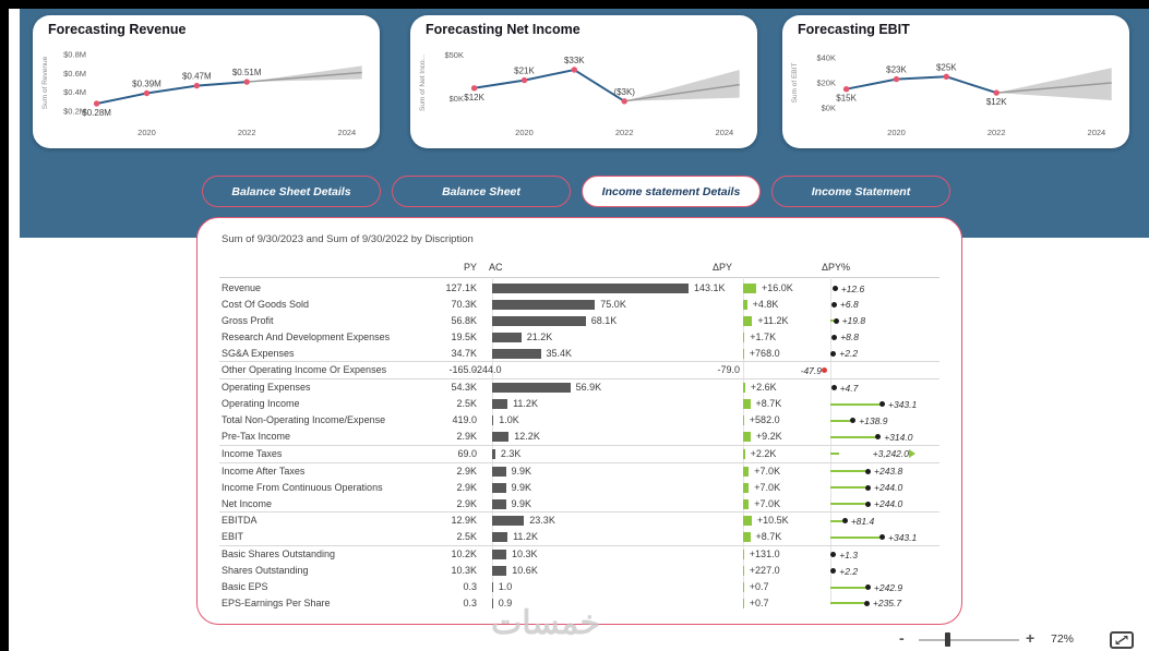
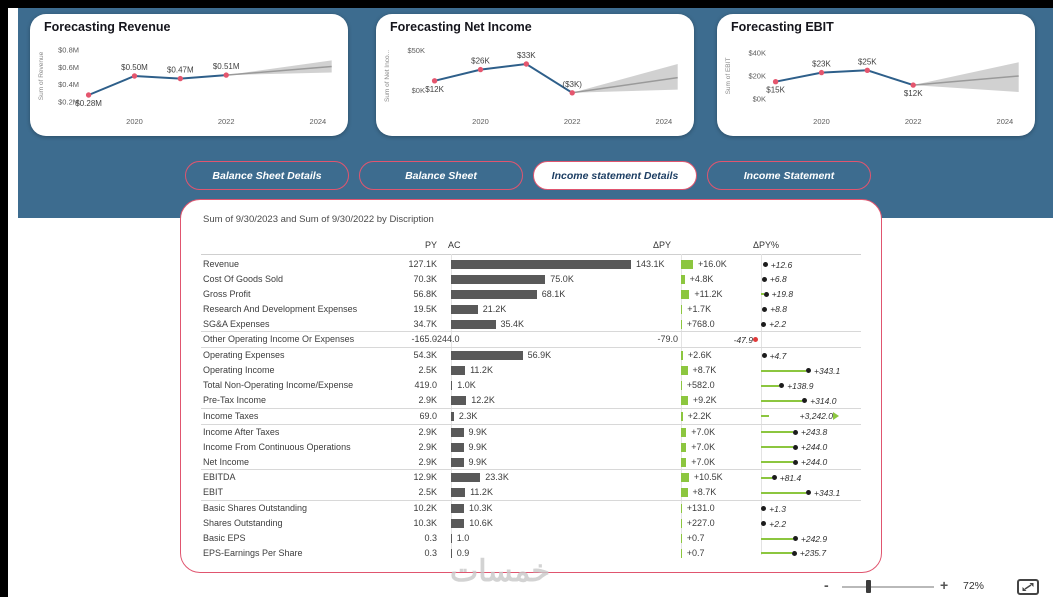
Forecasting Revenue/2020: $0.39M -> $0.50M
Forecasting Net Income/2020: $21K -> $26K
